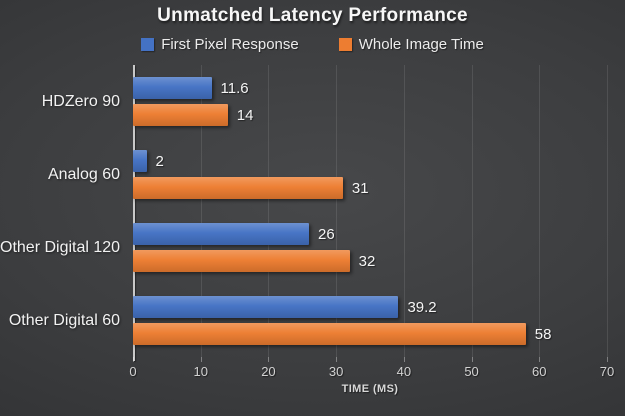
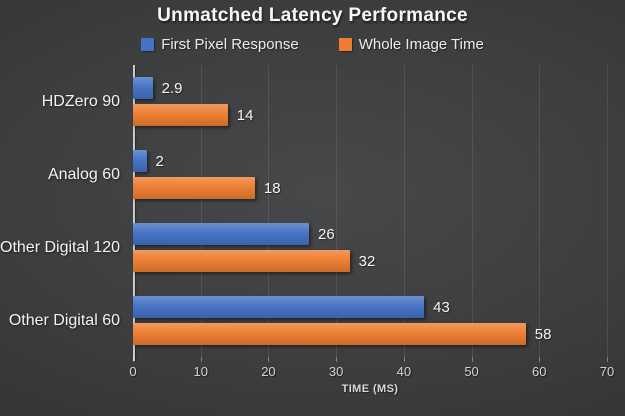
First Pixel Response/HDZero 90: 11.6 -> 2.9
Whole Image Time/Analog 60: 31 -> 18
First Pixel Response/Other Digital 60: 39.2 -> 43
